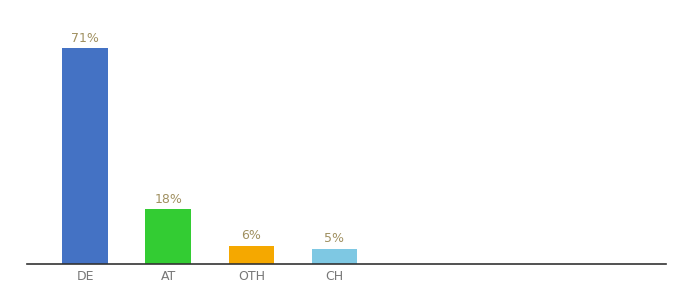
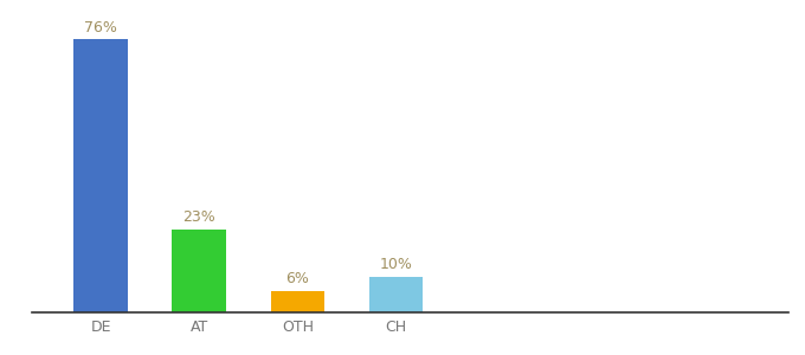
DE: 71% -> 76%
AT: 18% -> 23%
CH: 5% -> 10%
